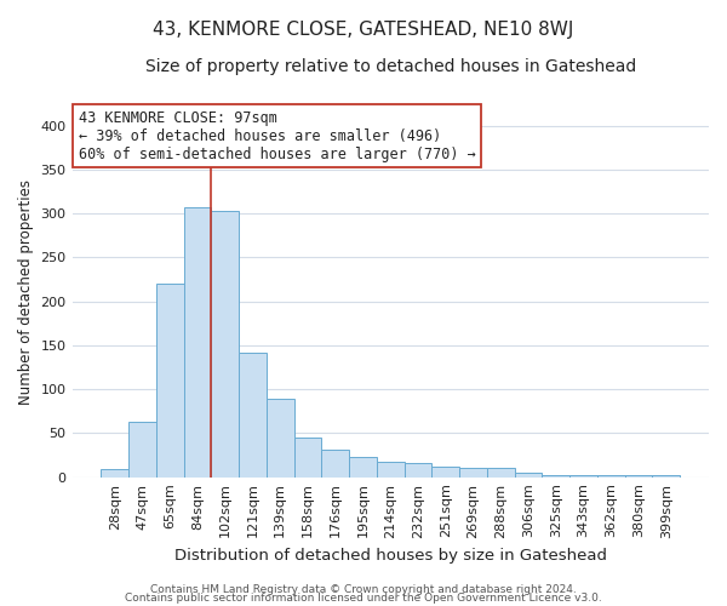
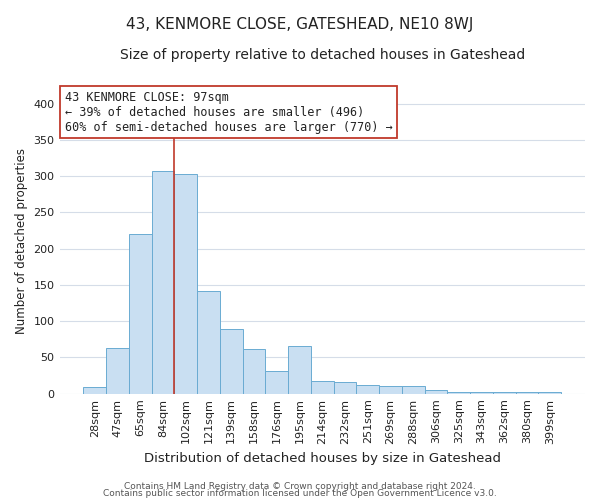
158sqm: 45 -> 62
195sqm: 23 -> 66
